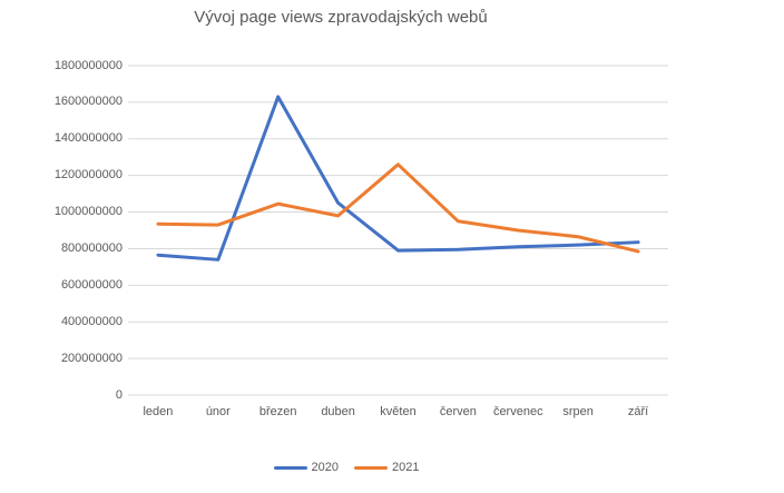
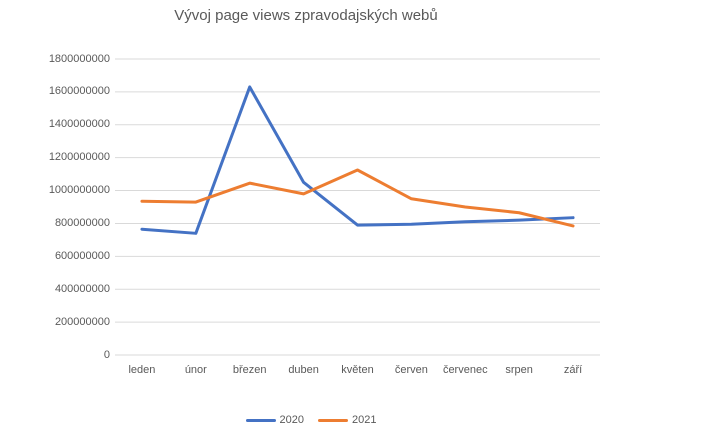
2021/květen: 1260000000 -> 1120000000
